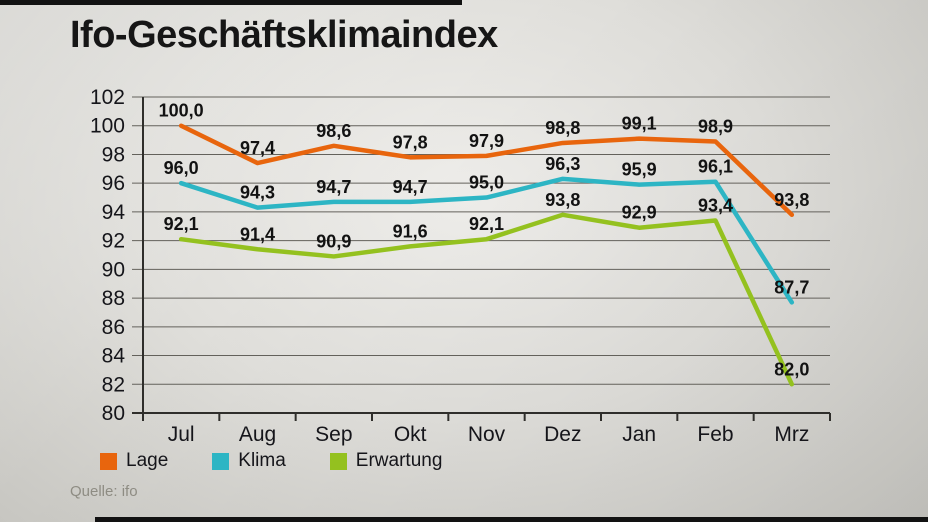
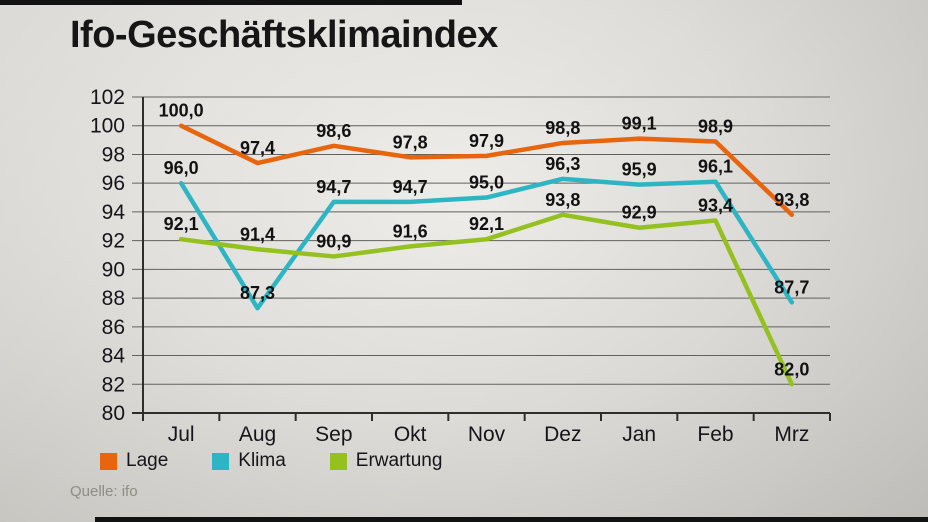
Klima/Aug: 94,3 -> 87,3
